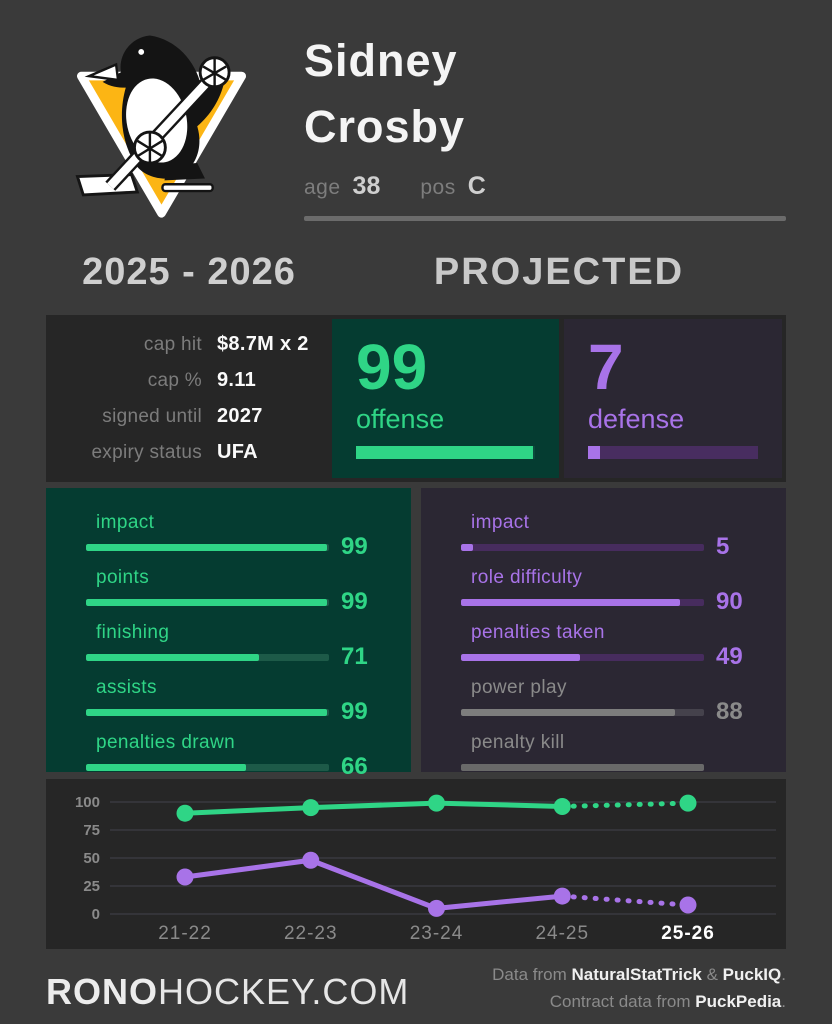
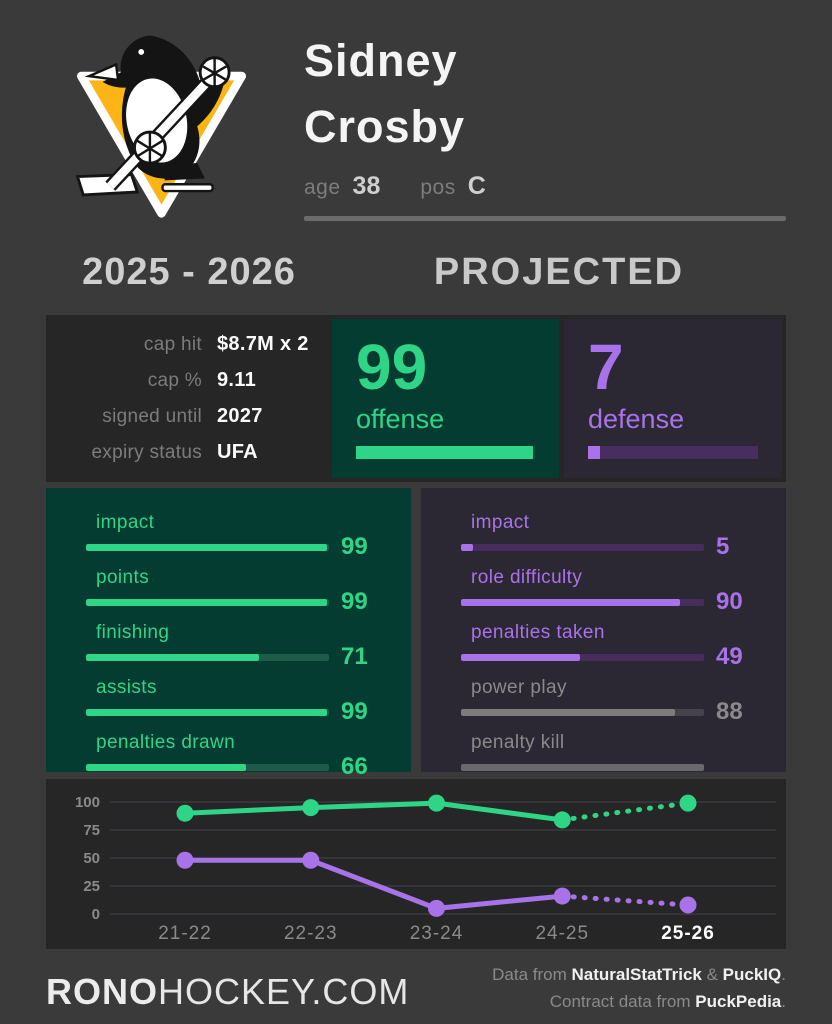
defense/21-22: 33 -> 48
offense/24-25: 96 -> 84
